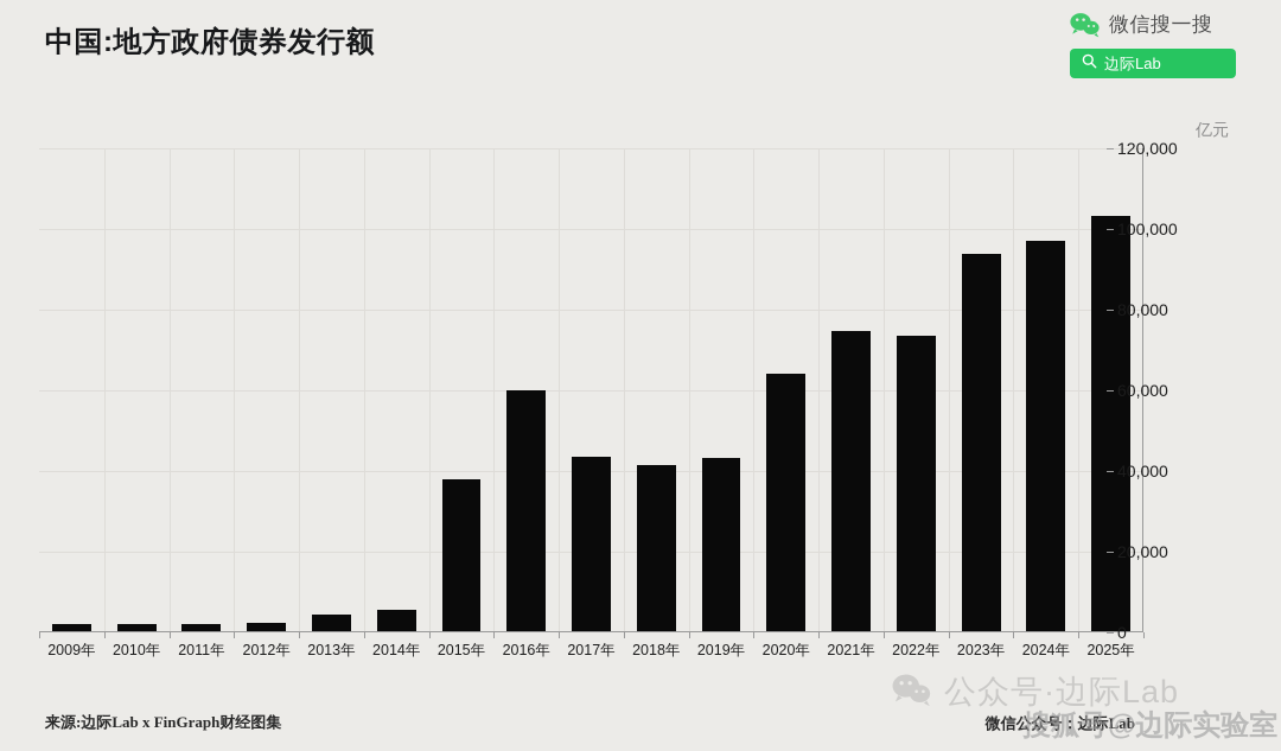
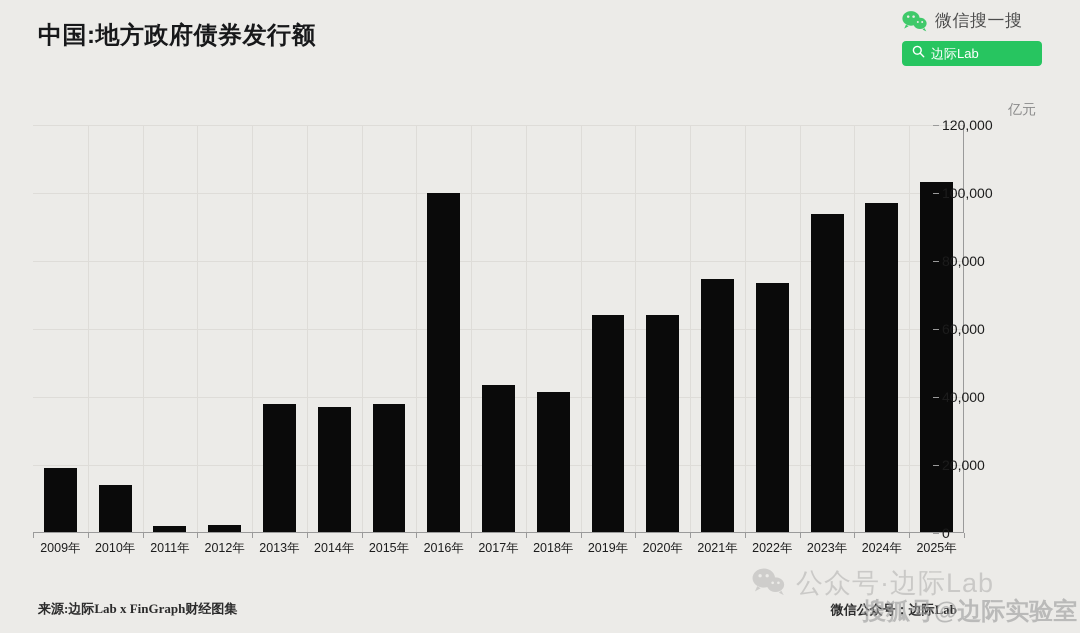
2009年: 2000 -> 19000
2010年: 2000 -> 14000
2013年: 4000 -> 38000
2014年: 6000 -> 37000
2016年: 60000 -> 100000
2019年: 43000 -> 64000
